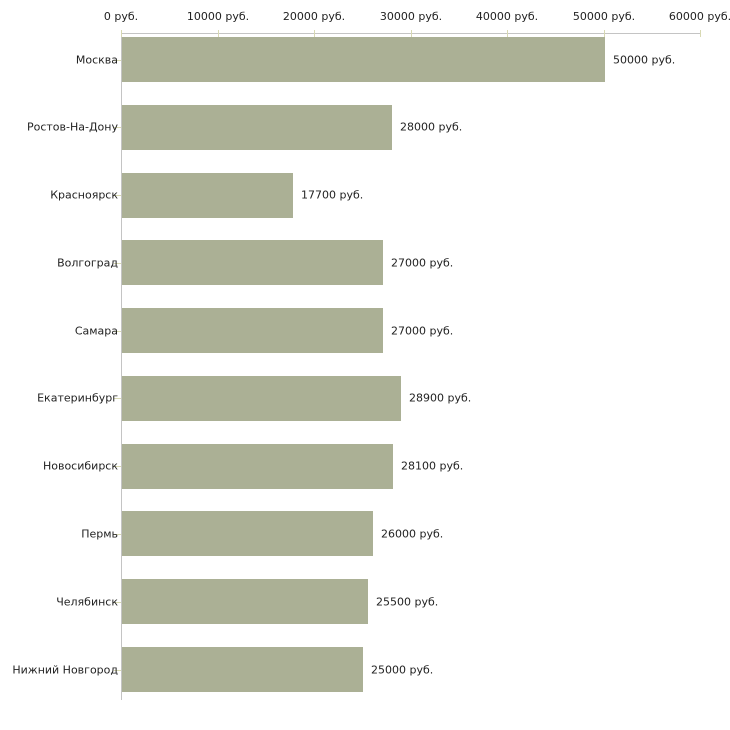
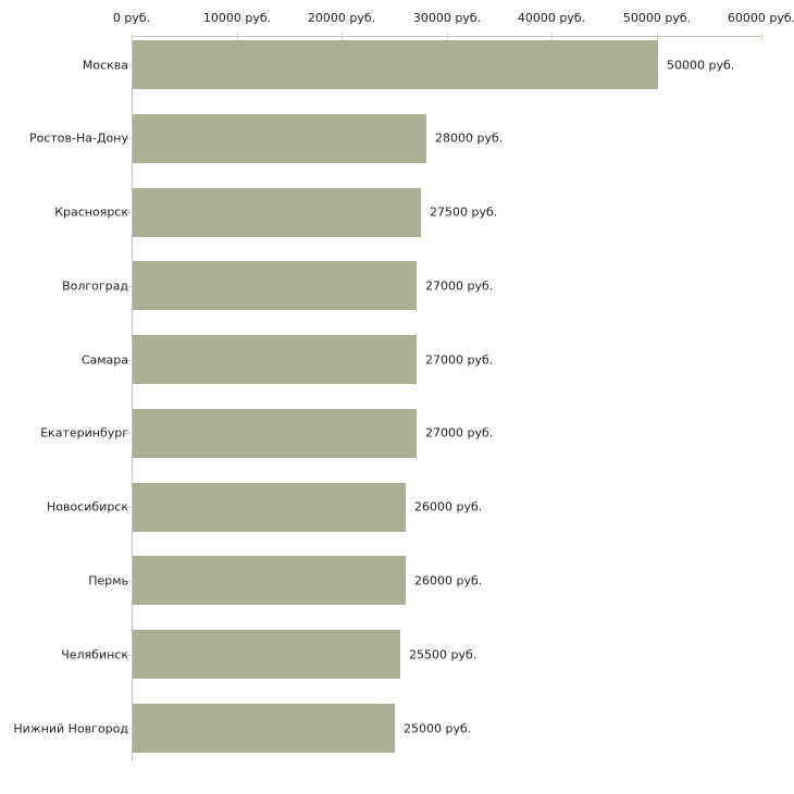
Красноярск: 17700 -> 27500
Екатеринбург: 28900 -> 27000
Новосибирск: 28100 -> 26000
